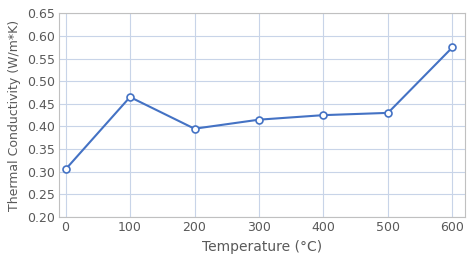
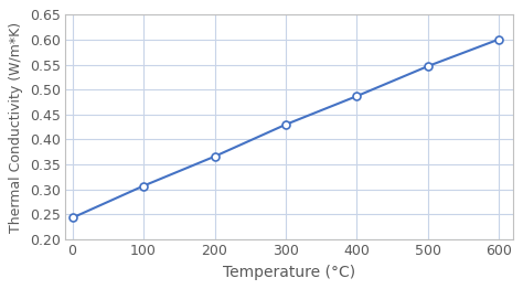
0: 0.305 -> 0.243
100: 0.465 -> 0.307
200: 0.395 -> 0.366
300: 0.415 -> 0.430
400: 0.425 -> 0.487
500: 0.430 -> 0.547
600: 0.575 -> 0.601
